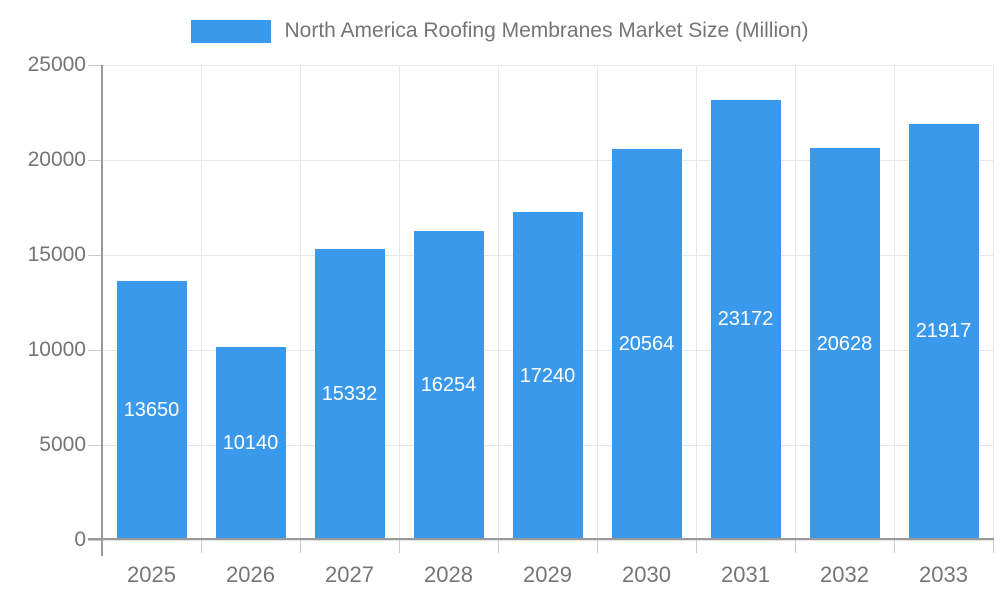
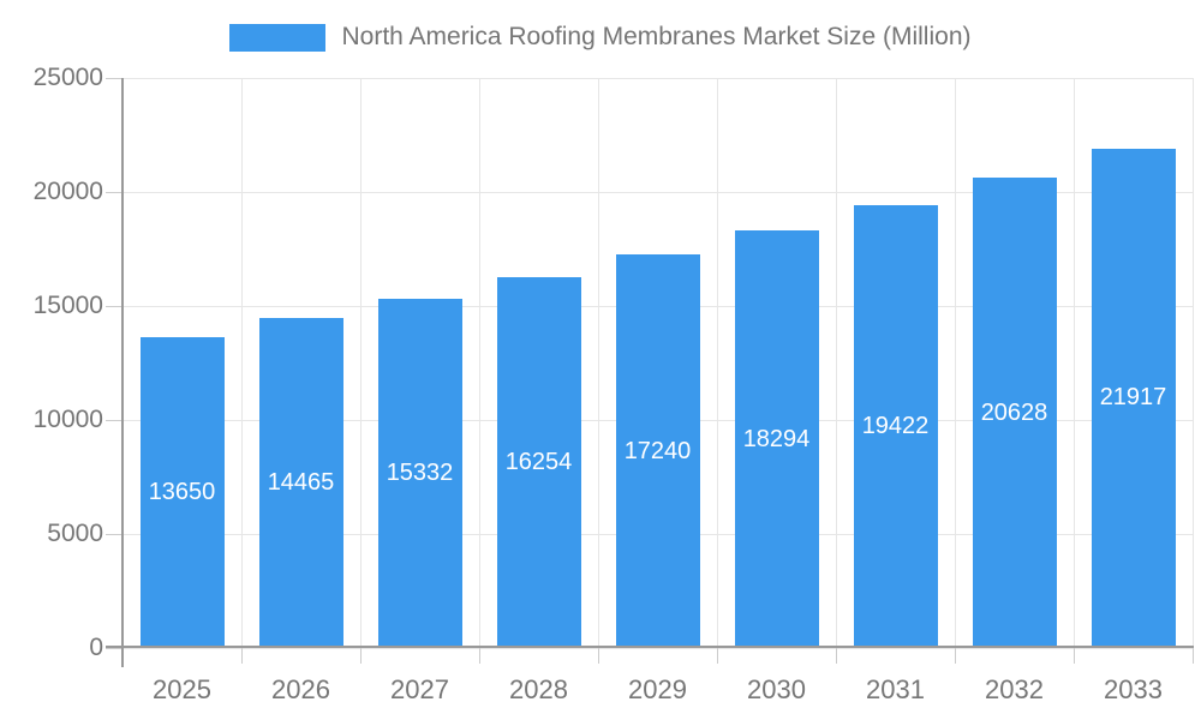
2026: 10140 -> 14465
2030: 20564 -> 18294
2031: 23172 -> 19422
